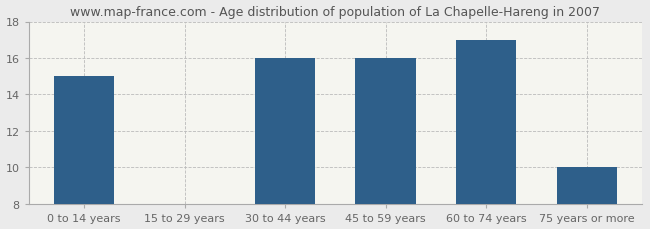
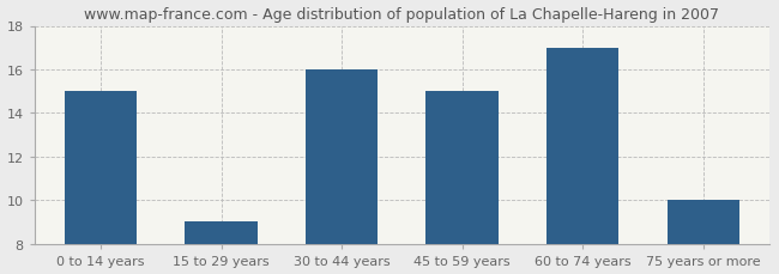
15 to 29 years: 8 -> 9
45 to 59 years: 16 -> 15
